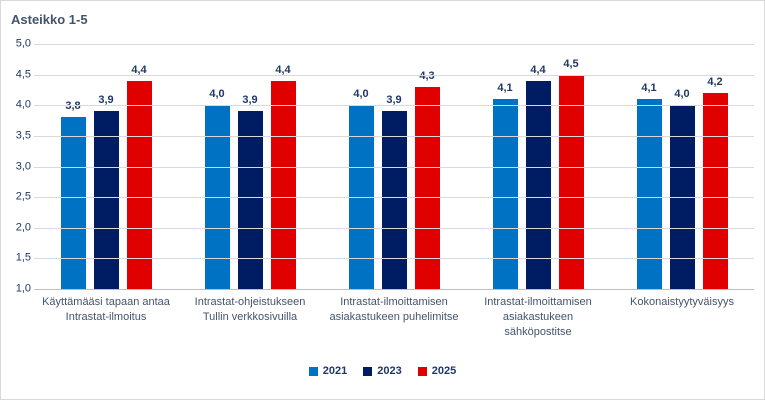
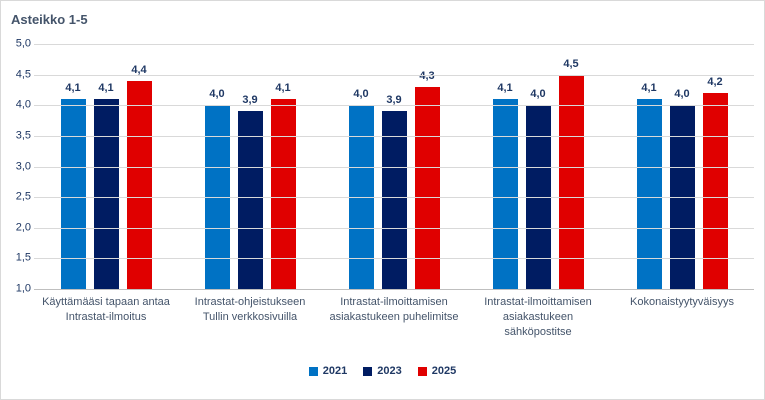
2021/Käyttämääsi tapaan antaa Intrastat-ilmoitus: 3,8 -> 4,1
2023/Käyttämääsi tapaan antaa Intrastat-ilmoitus: 3,9 -> 4,1
2025/Intrastat-ohjeistukseen Tullin verkkosivuilla: 4,4 -> 4,1
2023/Intrastat-ilmoittamisen asiakastukeen sähköpostitse: 4,4 -> 4,0
